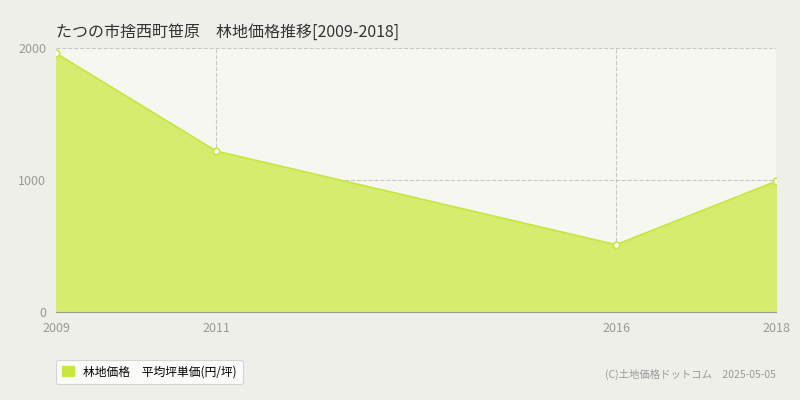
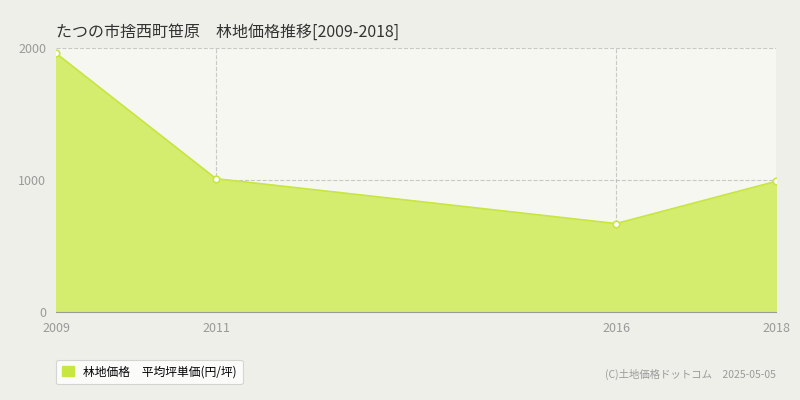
2011: 1220 -> 1010
2016: 510 -> 670
